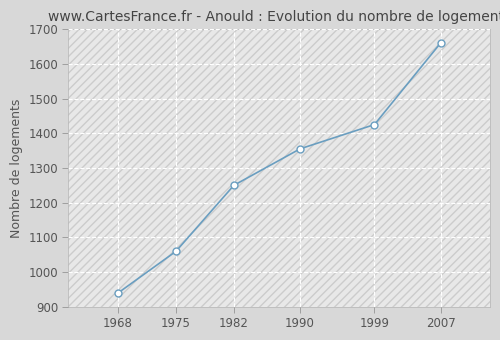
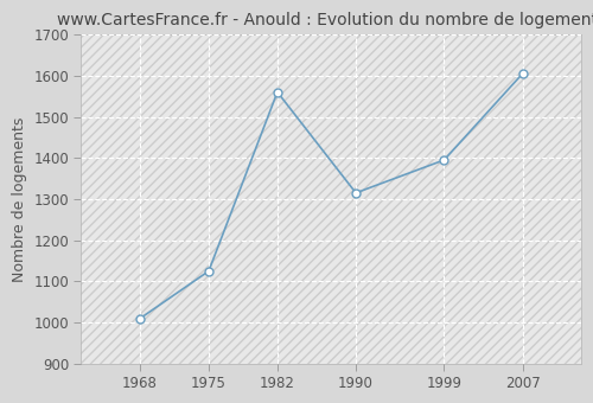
1968: 940 -> 1010
1975: 1060 -> 1125
1982: 1250 -> 1560
1990: 1355 -> 1315
1999: 1425 -> 1395
2007: 1660 -> 1605
